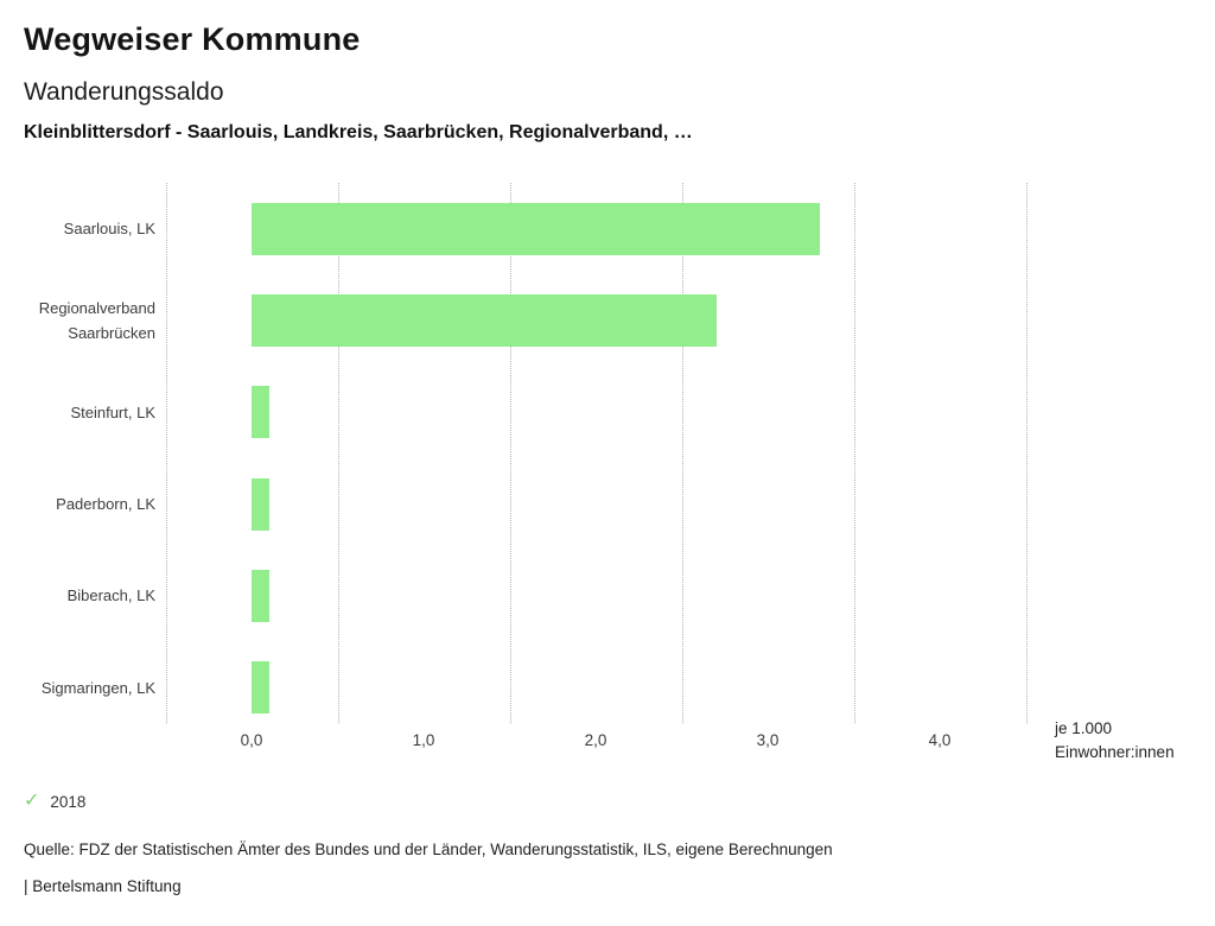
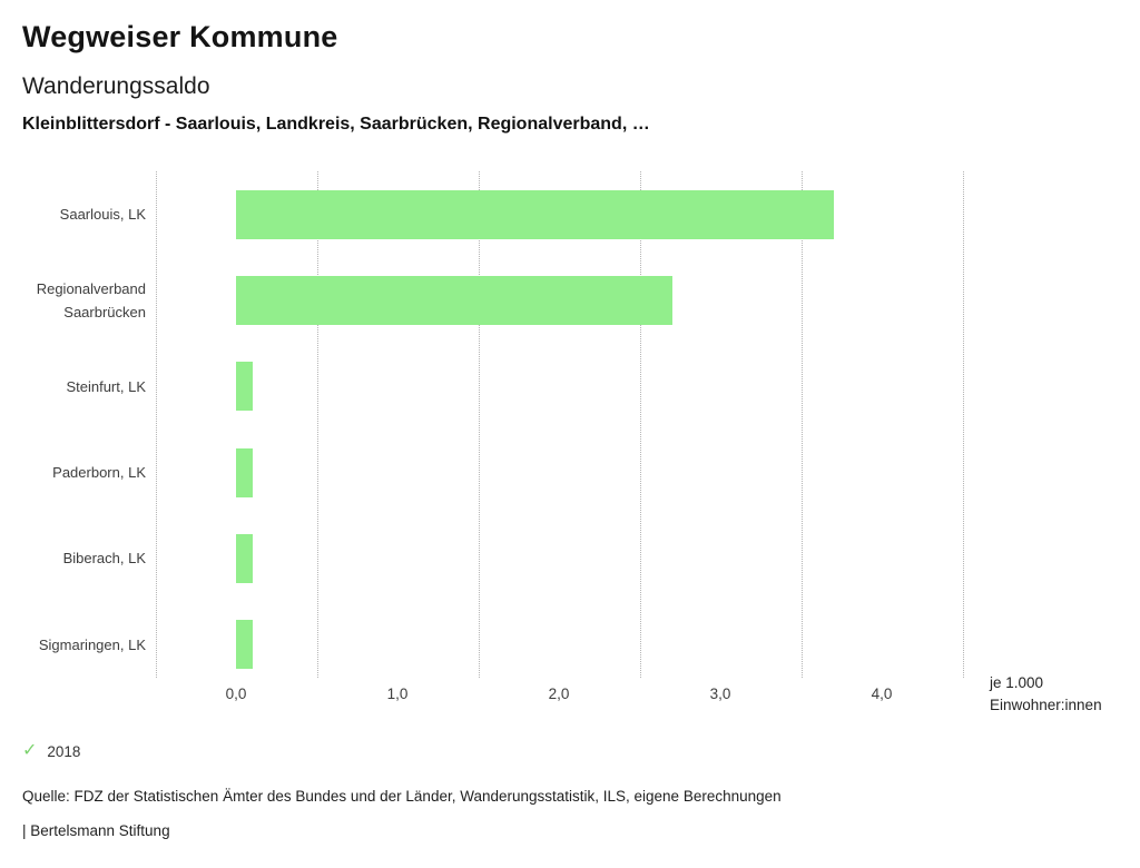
Saarlouis, LK: 3,3 -> 3,7
